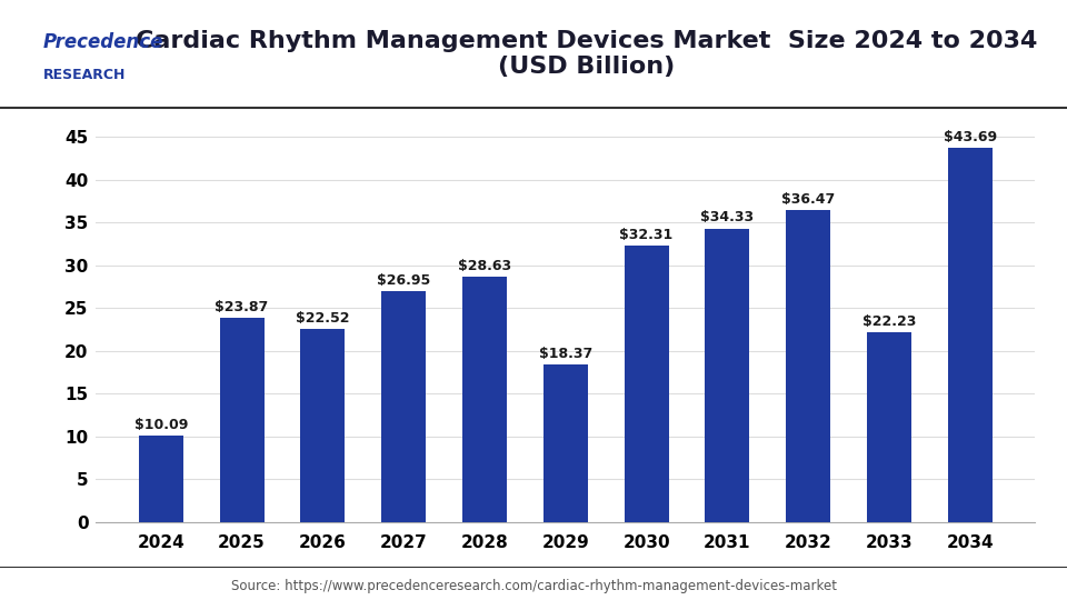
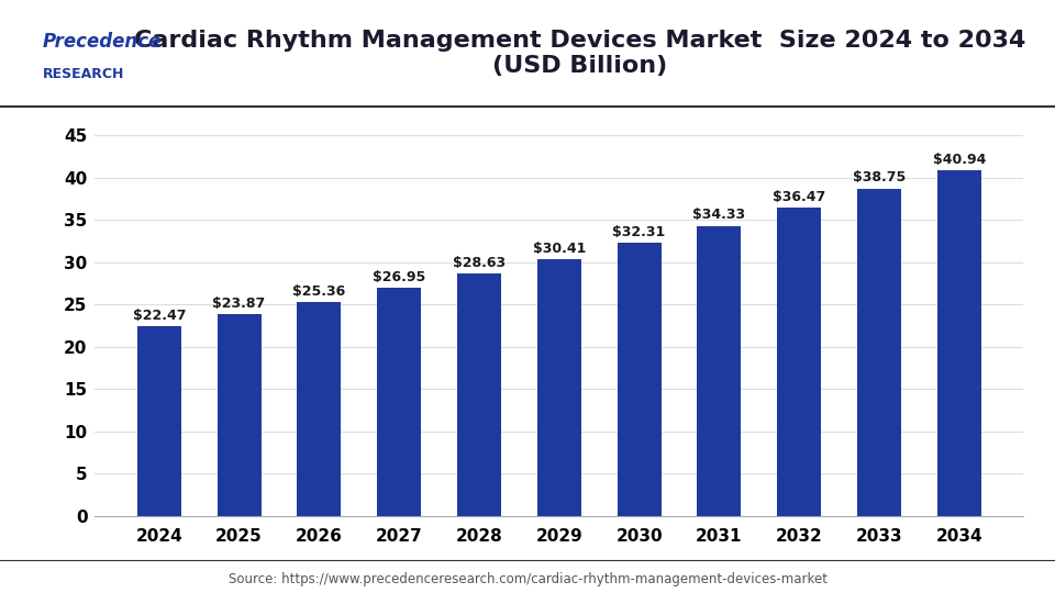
2024: $10.09 -> $22.47
2026: $22.52 -> $25.36
2029: $18.37 -> $30.41
2033: $22.23 -> $38.75
2034: $43.69 -> $40.94
